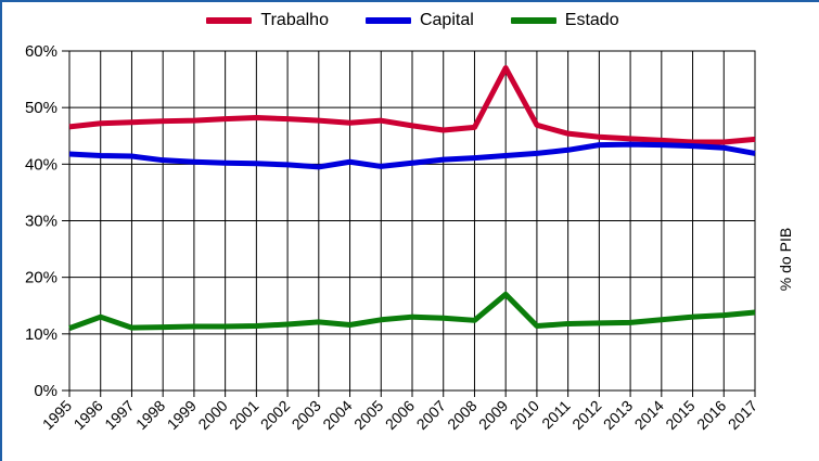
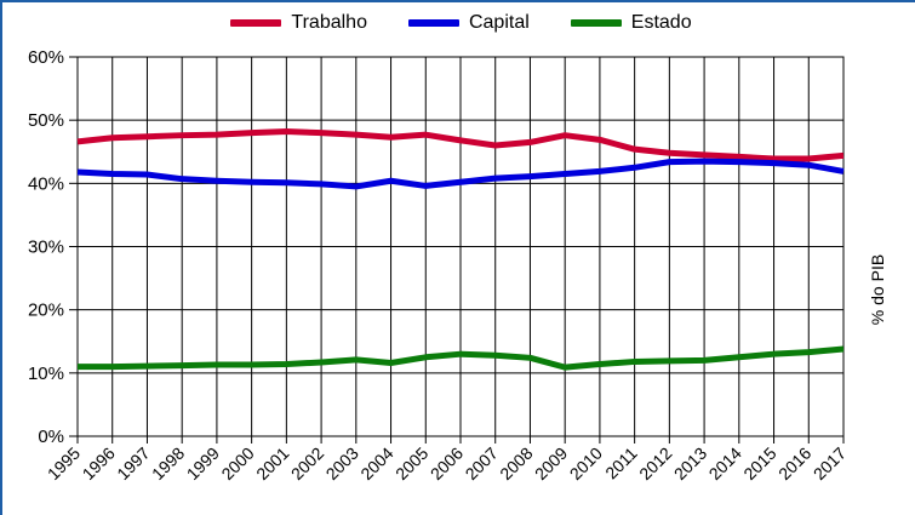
Estado/1996: 13% -> 11%
Trabalho/2009: 57% -> 48%
Estado/2009: 17% -> 11%
